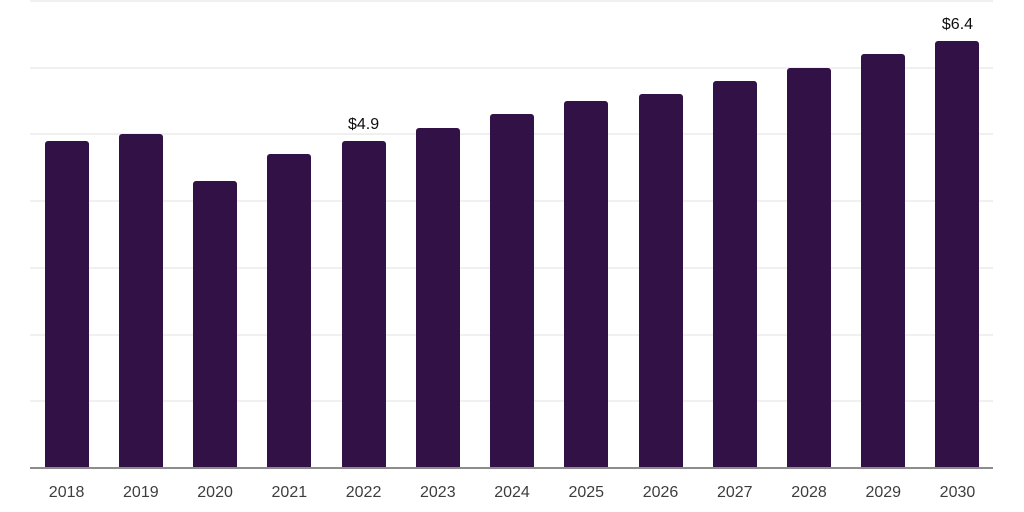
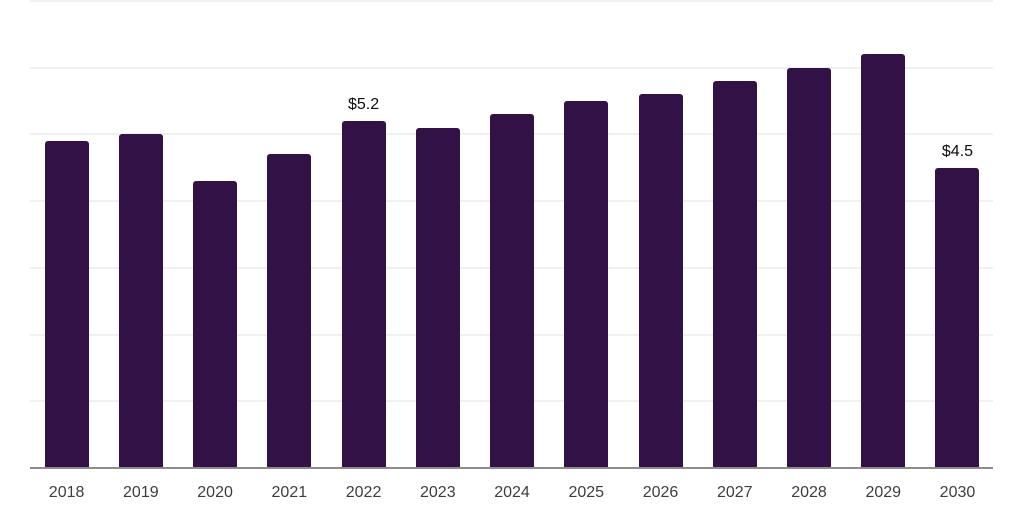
2022: $4.9 -> $5.2
2030: $6.4 -> $4.5
